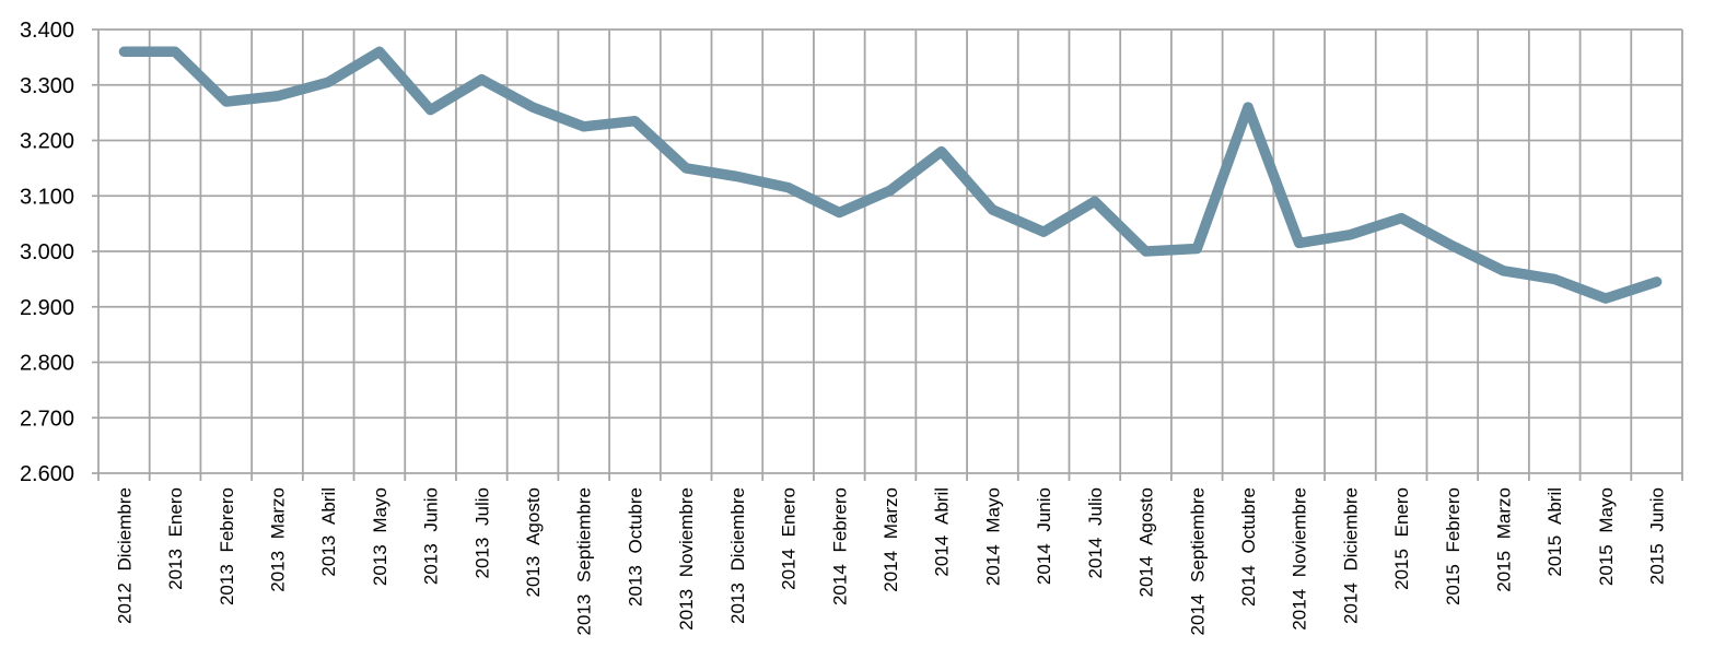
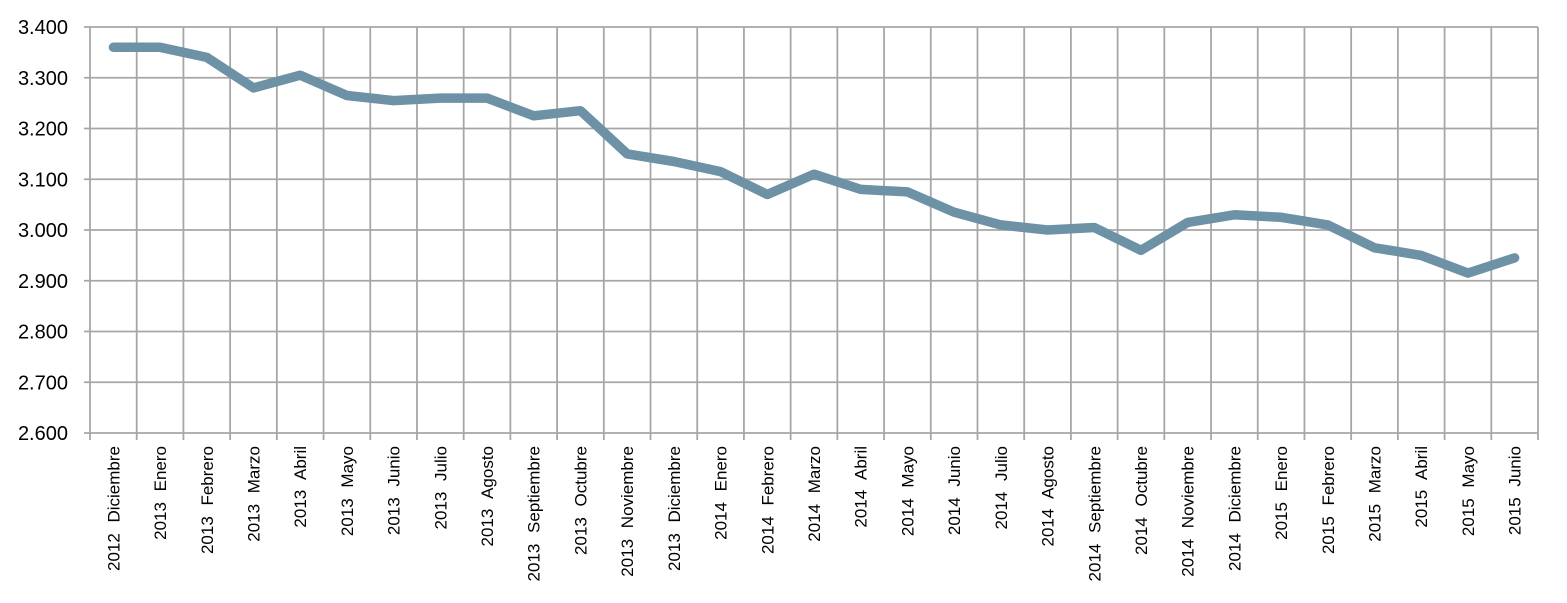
2013 Febrero: 3270 -> 3340
2013 Mayo: 3360 -> 3260
2013 Julio: 3310 -> 3260
2014 Abril: 3180 -> 3080
2014 Julio: 3090 -> 3010
2014 Octubre: 3260 -> 2960
2015 Enero: 3060 -> 3020
